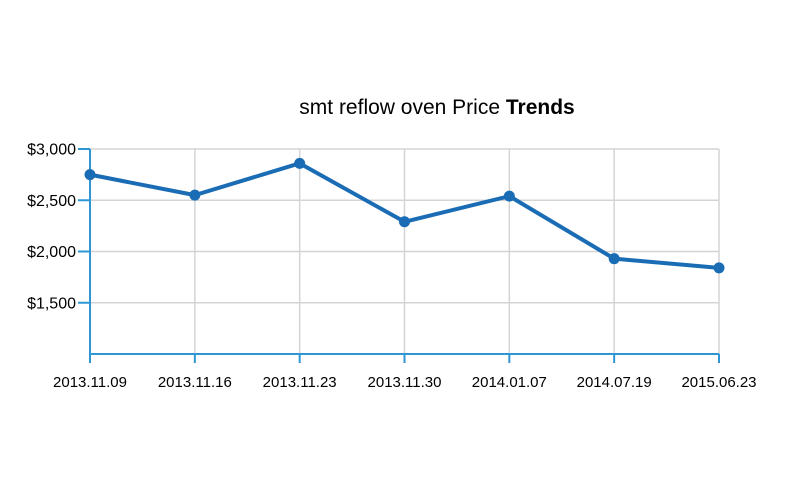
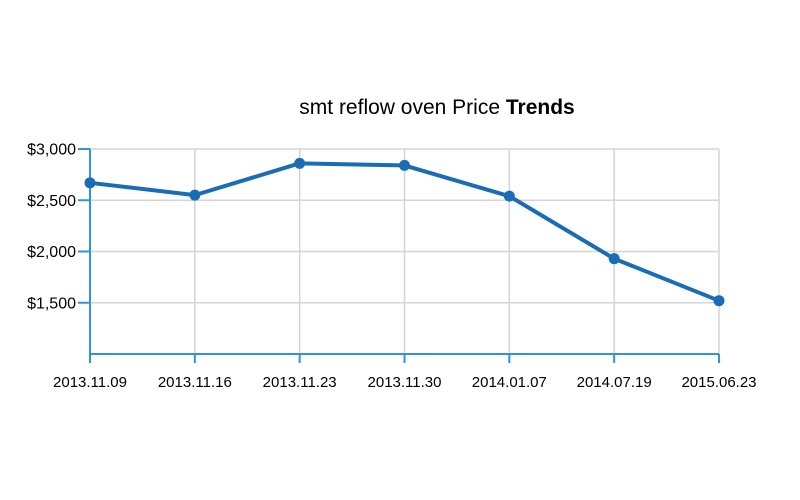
2013.11.09: $2750 -> $2670
2013.11.30: $2290 -> $2840
2015.06.23: $1840 -> $1520
